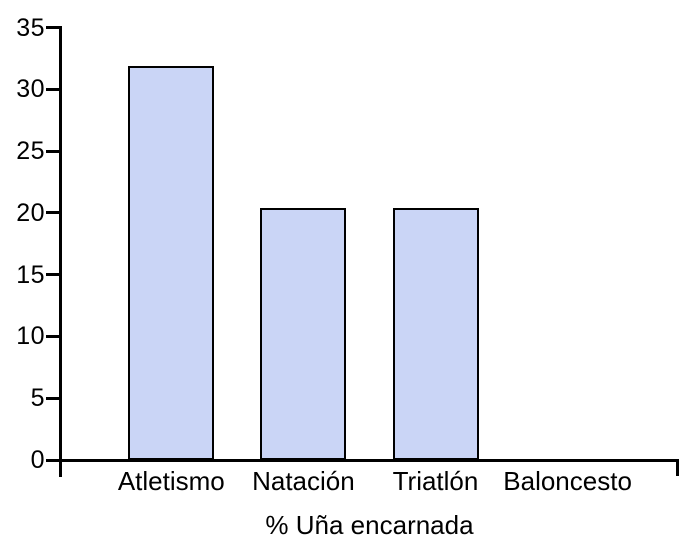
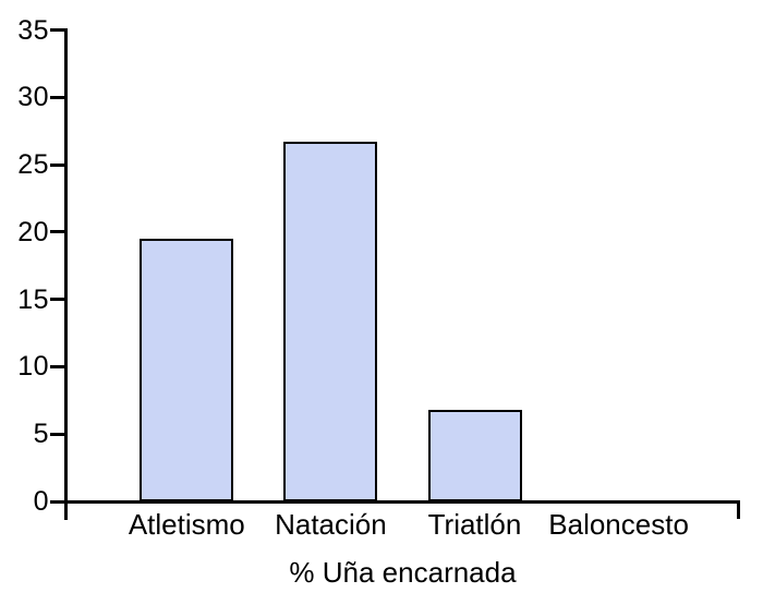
Atletismo: 31.9 -> 19.5
Natación: 20.4 -> 26.7
Triatlón: 20.4 -> 6.8
